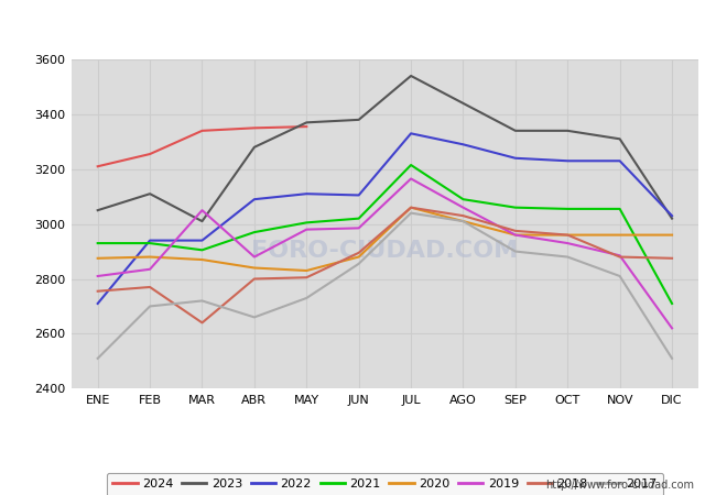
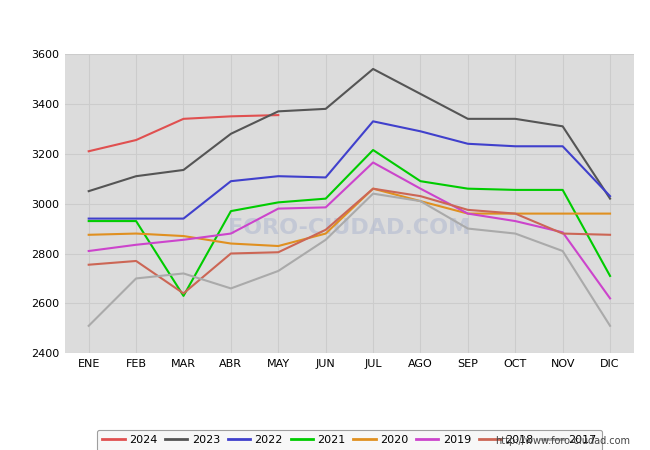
2022/ENE: 2710 -> 2940
2023/MAR: 3010 -> 3135
2021/MAR: 2905 -> 2630
2019/MAR: 3050 -> 2855
